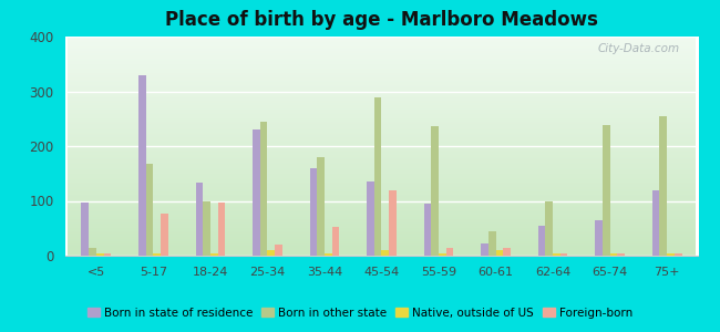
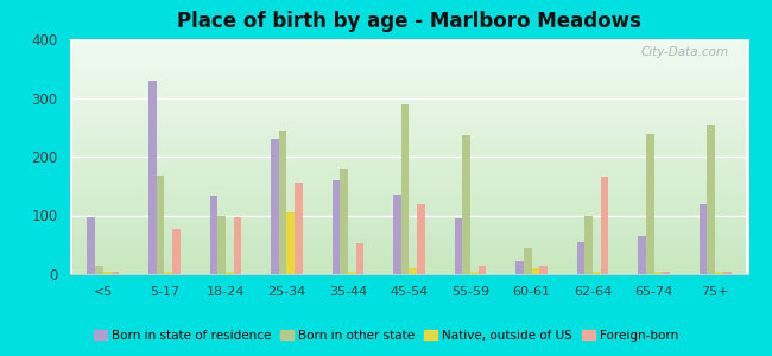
Native, outside of US/25-34: 10 -> 105
Foreign-born/25-34: 20 -> 155
Foreign-born/62-64: 5 -> 165
